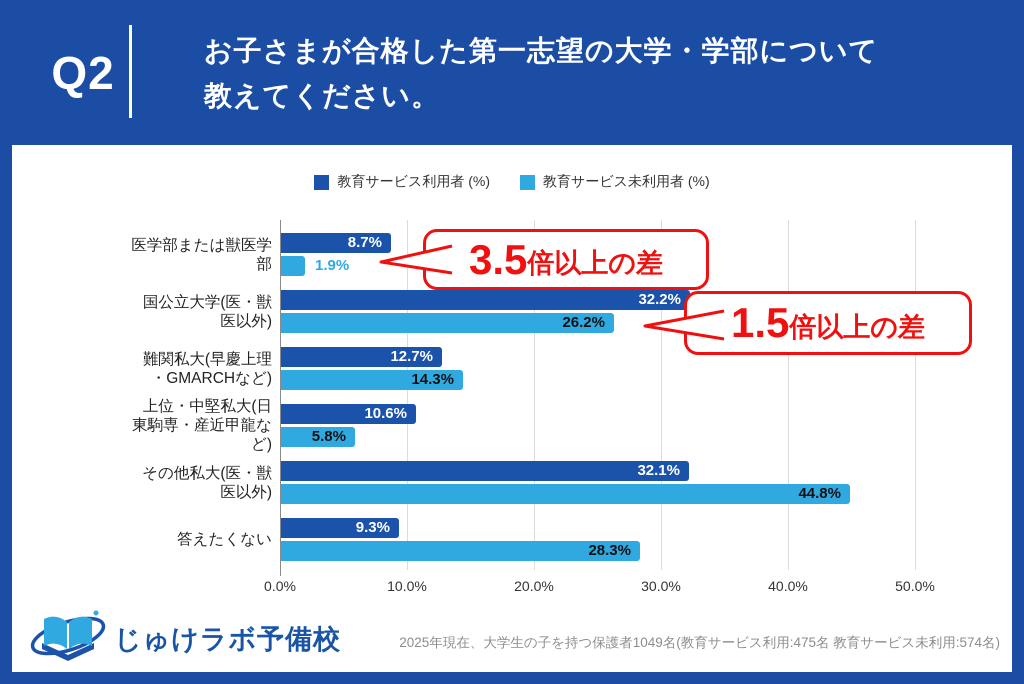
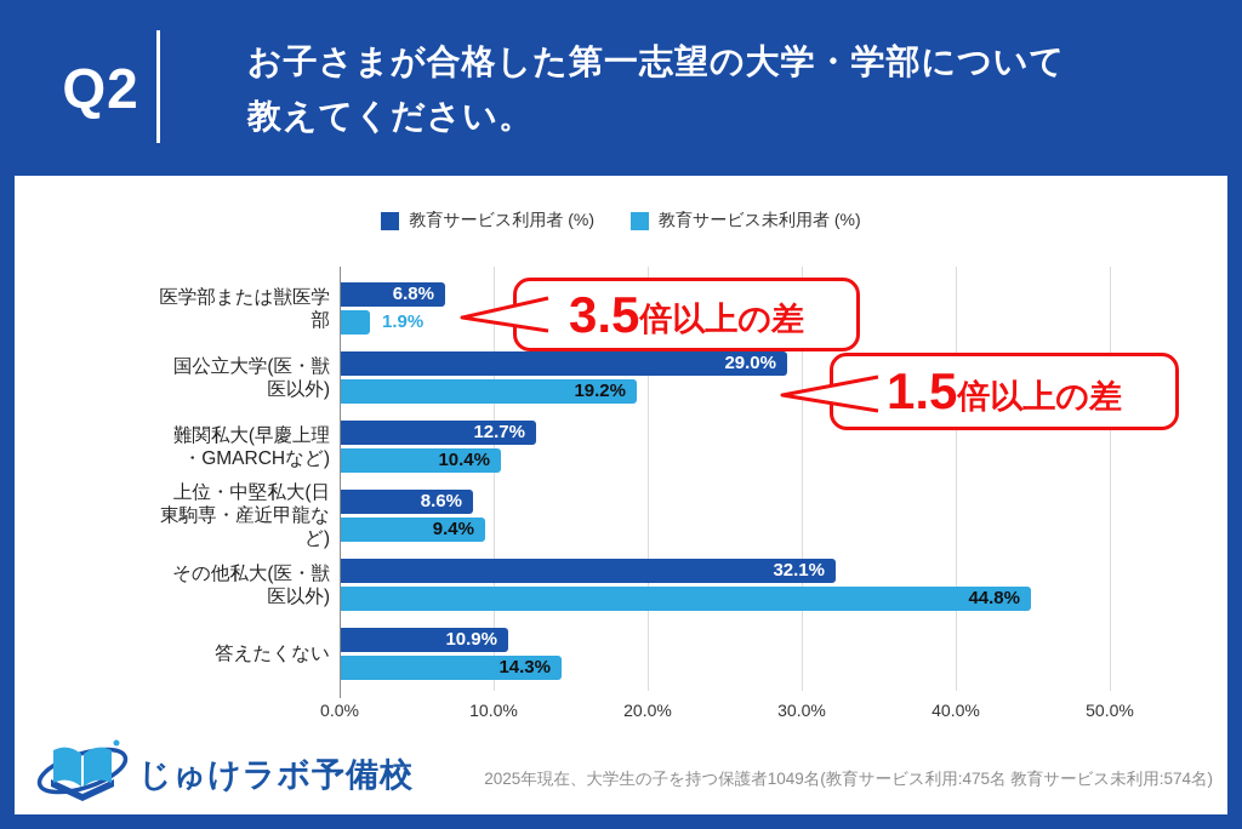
教育サービス利用者 (%)/医学部または獣医学 部: 8.7% -> 6.8%
教育サービス利用者 (%)/国公立大学(医・獣 医以外): 32.2% -> 29.0%
教育サービス未利用者 (%)/国公立大学(医・獣 医以外): 26.2% -> 19.2%
教育サービス未利用者 (%)/難関私大(早慶上理 ・GMARCHなど): 14.3% -> 10.4%
教育サービス利用者 (%)/上位・中堅私大(日 東駒専・産近甲龍な ど): 10.6% -> 8.6%
教育サービス未利用者 (%)/上位・中堅私大(日 東駒専・産近甲龍な ど): 5.8% -> 9.4%
教育サービス利用者 (%)/答えたくない: 9.3% -> 10.9%
教育サービス未利用者 (%)/答えたくない: 28.3% -> 14.3%
